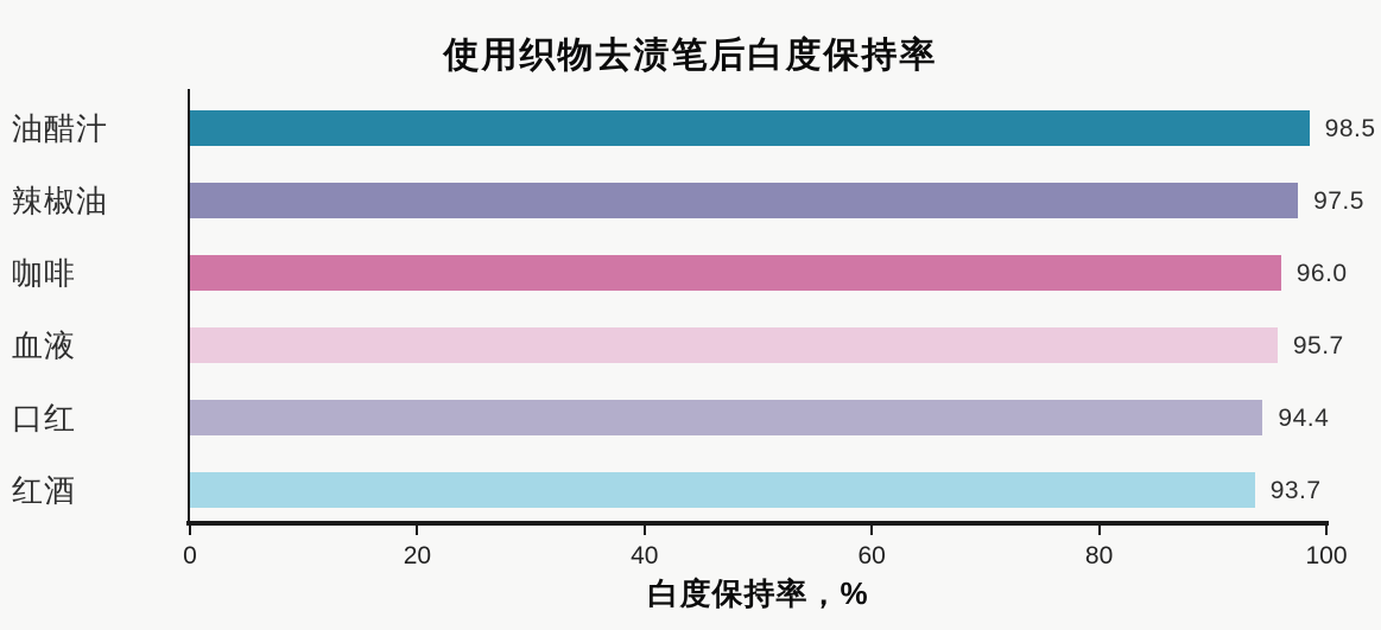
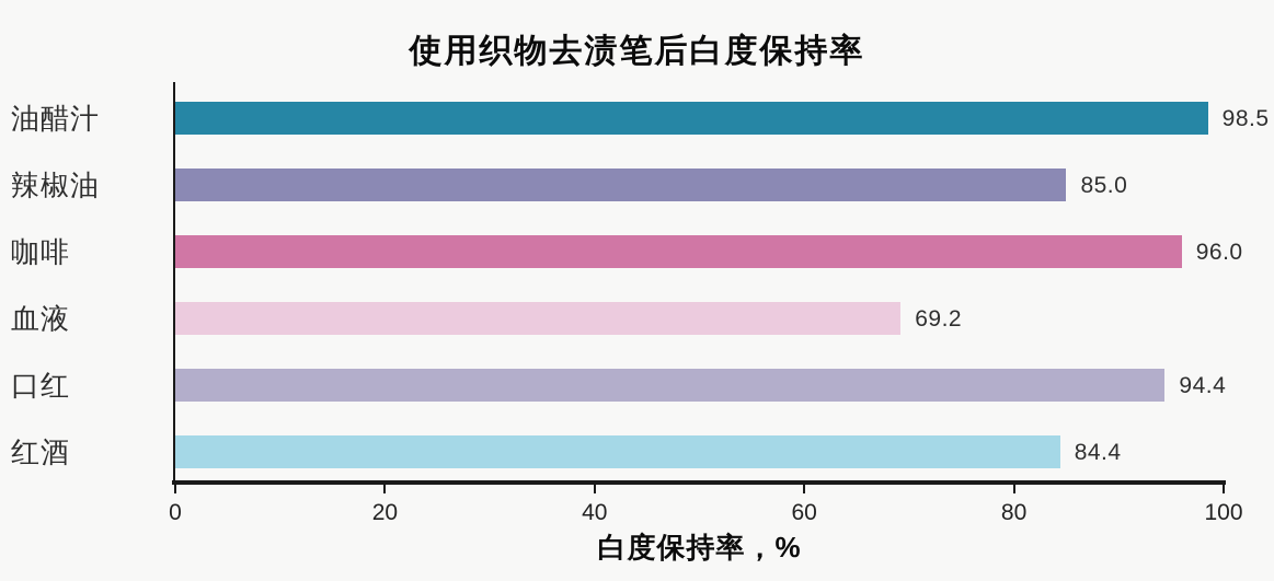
辣椒油: 97.5 -> 85.0
血液: 95.7 -> 69.2
红酒: 93.7 -> 84.4
